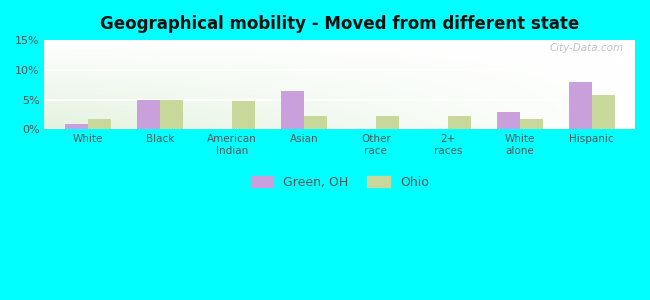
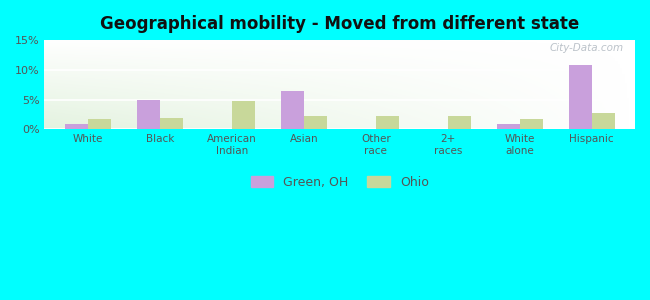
Ohio/Black: 5.0% -> 2.0%
Green, OH/White alone: 3.0% -> 0.9%
Green, OH/Hispanic: 8.0% -> 10.9%
Ohio/Hispanic: 5.8% -> 2.8%
